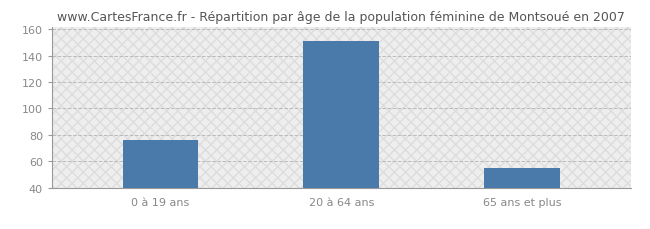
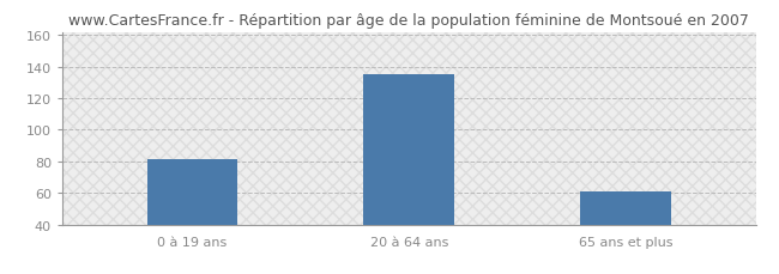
0 à 19 ans: 76 -> 81
20 à 64 ans: 151 -> 135
65 ans et plus: 55 -> 61
